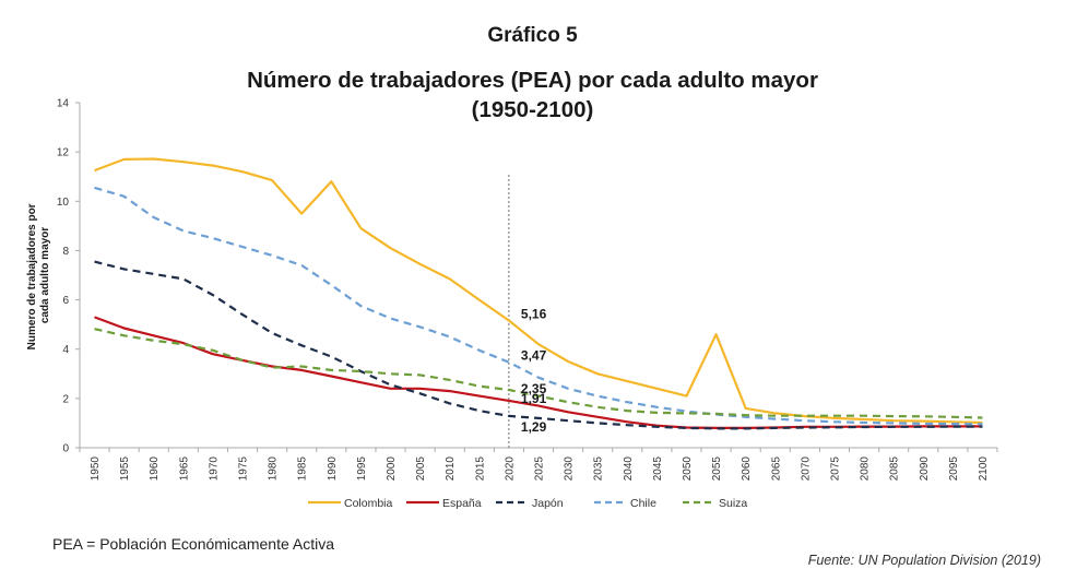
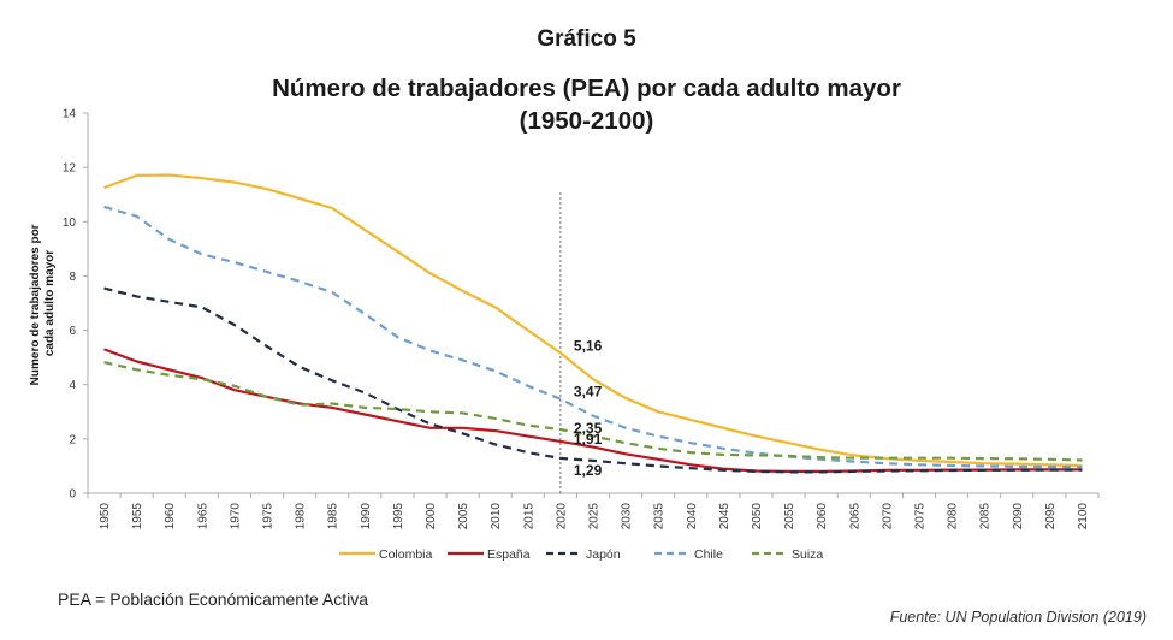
Colombia/1985: 9.5 -> 10.5
Colombia/1990: 10.8 -> 9.7
Colombia/2055: 4.6 -> 1.9
